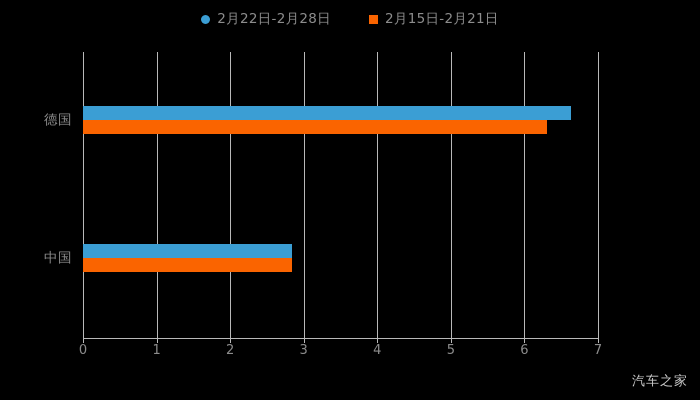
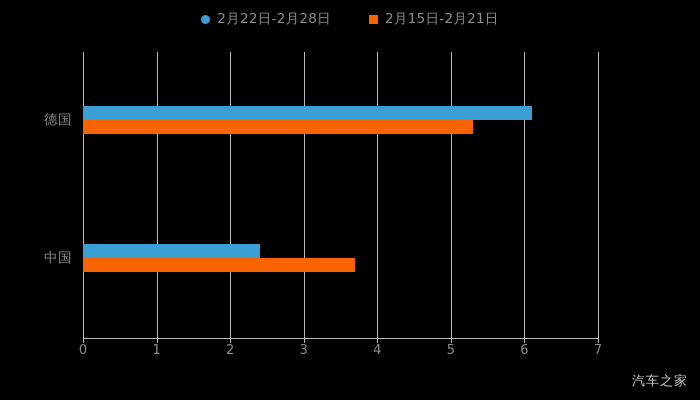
2月22日-2月28日/德国: 6.6 -> 6.1
2月15日-2月21日/德国: 6.3 -> 5.3
2月22日-2月28日/中国: 2.8 -> 2.4
2月15日-2月21日/中国: 2.8 -> 3.7
